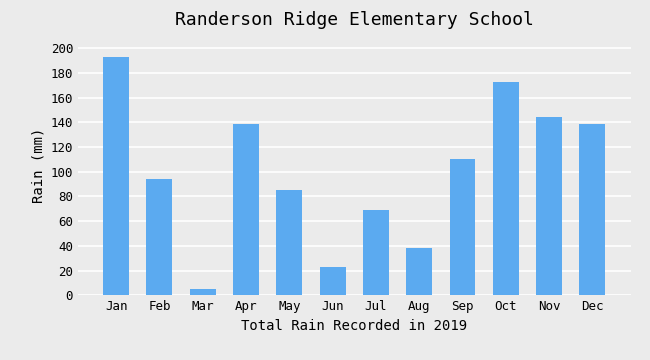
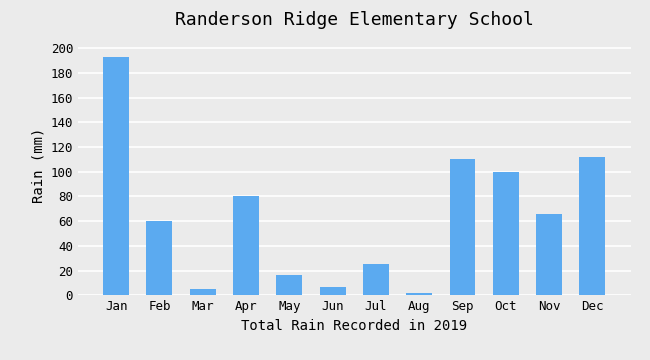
Feb: 94 -> 60
Apr: 139 -> 80
May: 85 -> 16
Jun: 23 -> 7
Jul: 69 -> 25
Aug: 38 -> 2
Oct: 173 -> 100
Nov: 144 -> 66
Dec: 139 -> 112
